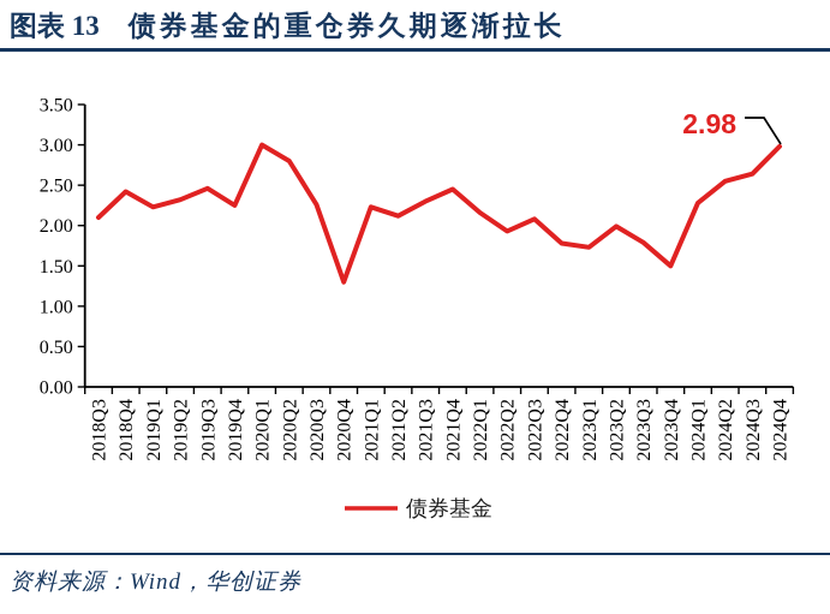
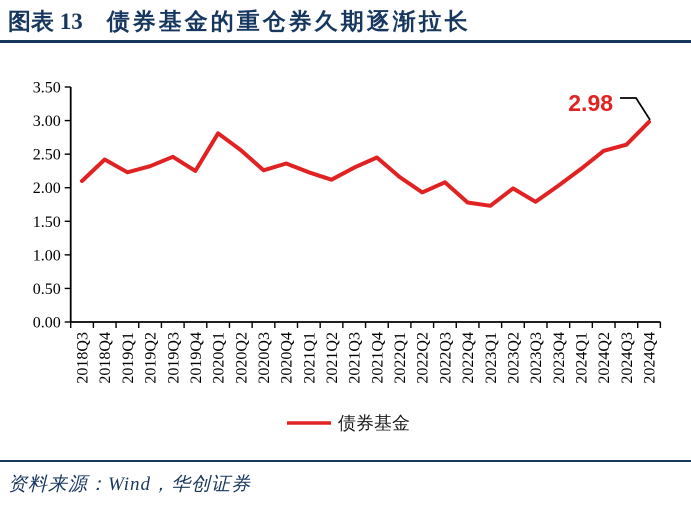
2020Q1: 3.0 -> 2.8
2020Q2: 2.8 -> 2.6
2020Q4: 1.3 -> 2.4
2023Q4: 1.5 -> 2.0
